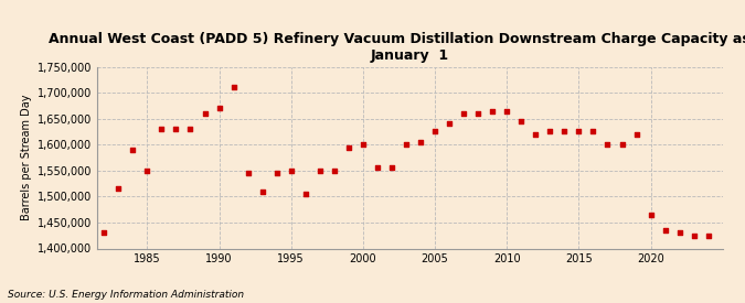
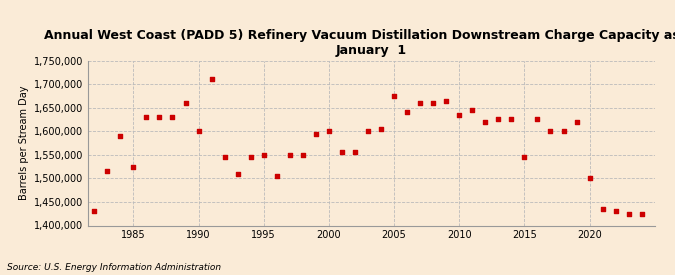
1985: 1,550,000 -> 1,525,000
1990: 1,670,000 -> 1,600,000
2005: 1,625,000 -> 1,675,000
2010: 1,665,000 -> 1,635,000
2015: 1,625,000 -> 1,545,000
2020: 1,465,000 -> 1,500,000
